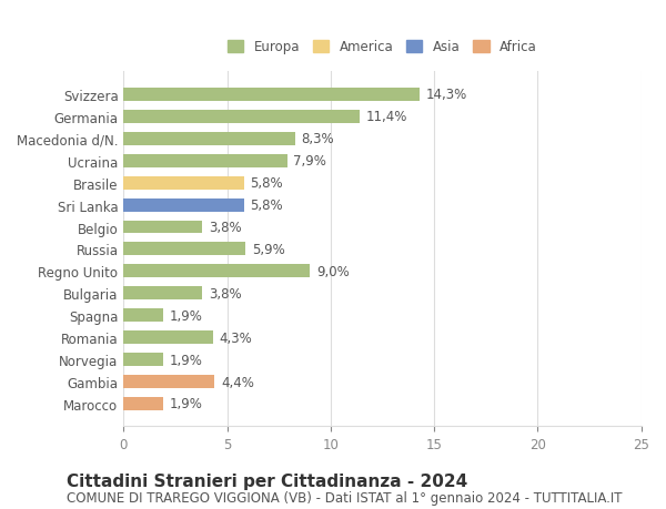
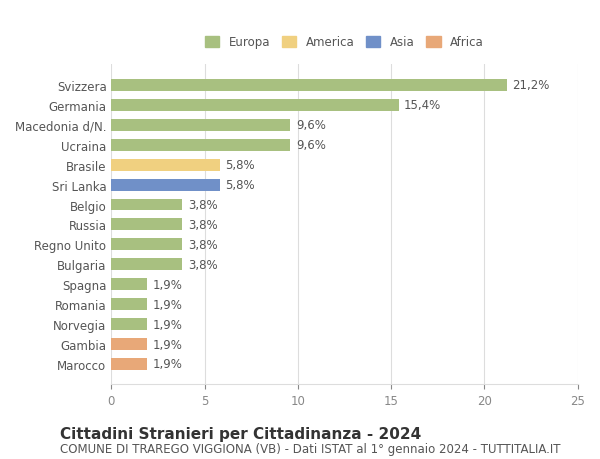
Svizzera: 14,3% -> 21,2%
Germania: 11,4% -> 15,4%
Macedonia d/N.: 8,3% -> 9,6%
Ucraina: 7,9% -> 9,6%
Russia: 5,9% -> 3,8%
Regno Unito: 9,0% -> 3,8%
Romania: 4,3% -> 1,9%
Gambia: 4,4% -> 1,9%
